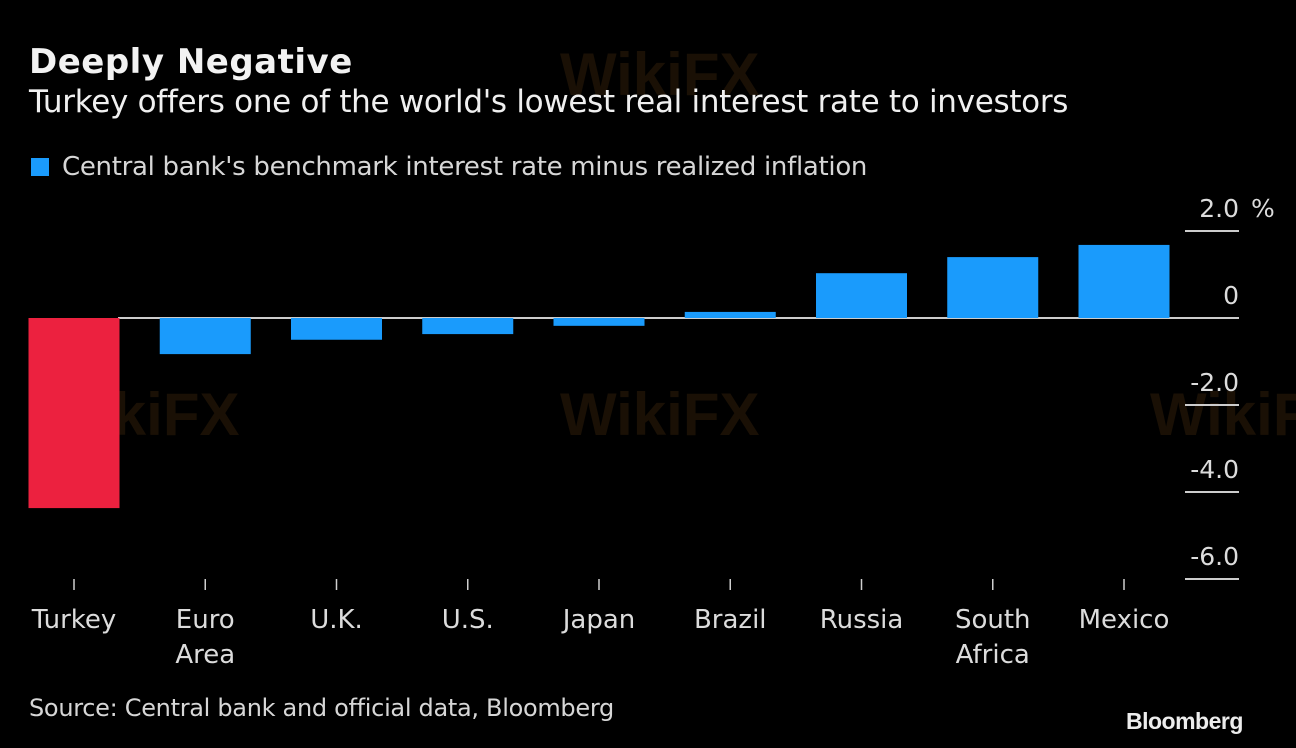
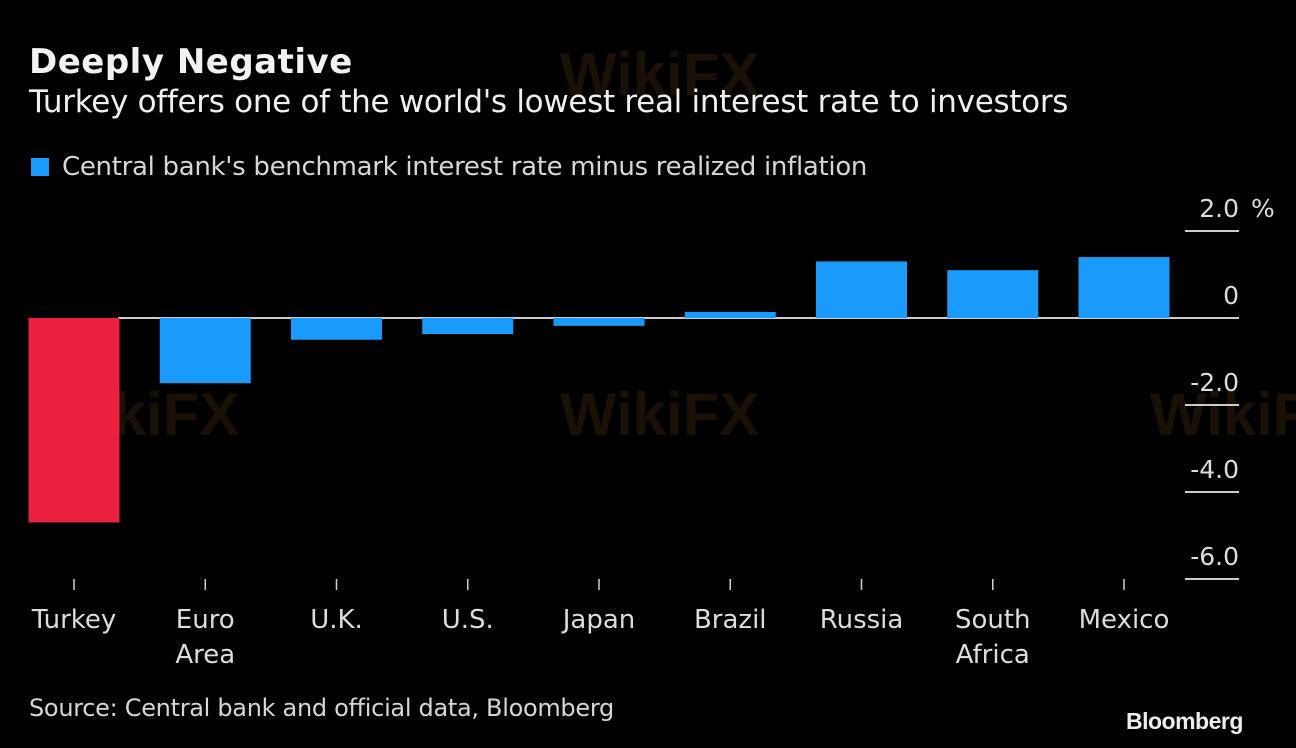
Turkey: -4.4 -> -4.7
Euro Area: -0.8 -> -1.5
Russia: 1.0 -> 1.3
South Africa: 1.4 -> 1.1
Mexico: 1.7 -> 1.4
